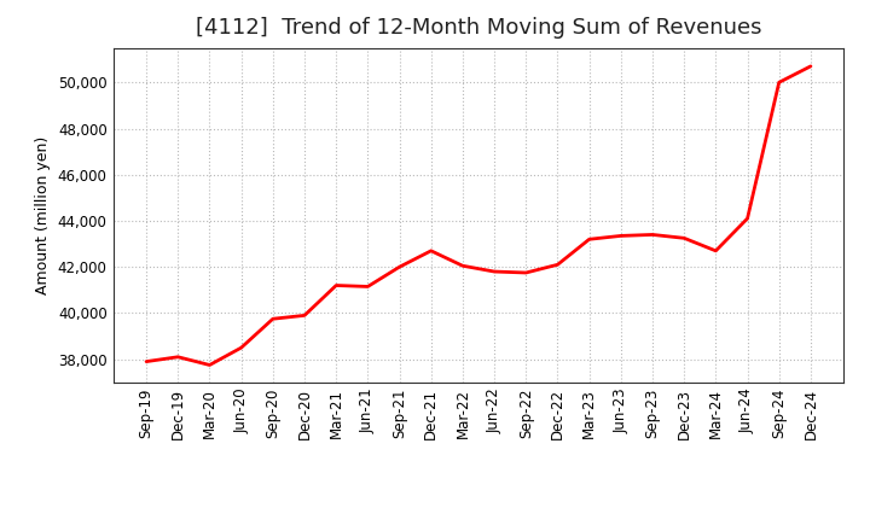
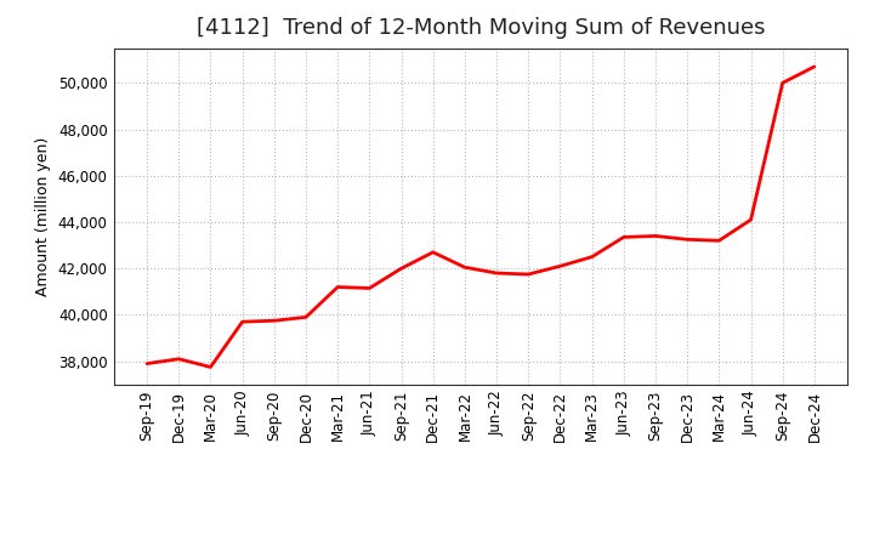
Jun-20: 38,500 -> 39,700
Mar-23: 43,200 -> 42,500
Mar-24: 42,700 -> 43,200
